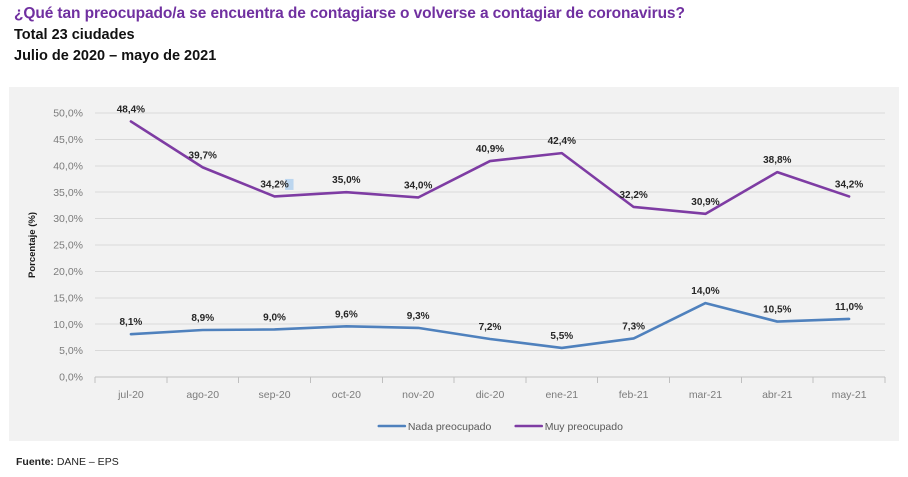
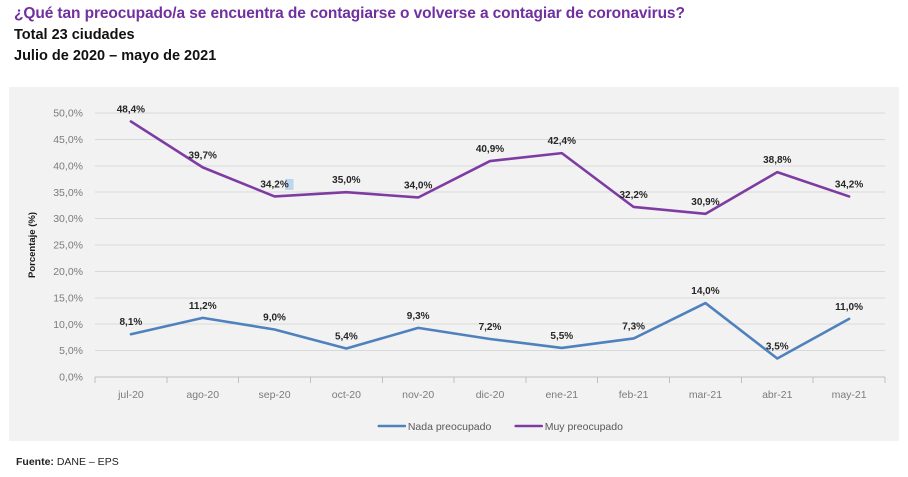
Nada preocupado/ago-20: 8,9% -> 11,2%
Nada preocupado/oct-20: 9,6% -> 5,4%
Nada preocupado/abr-21: 10,5% -> 3,5%
